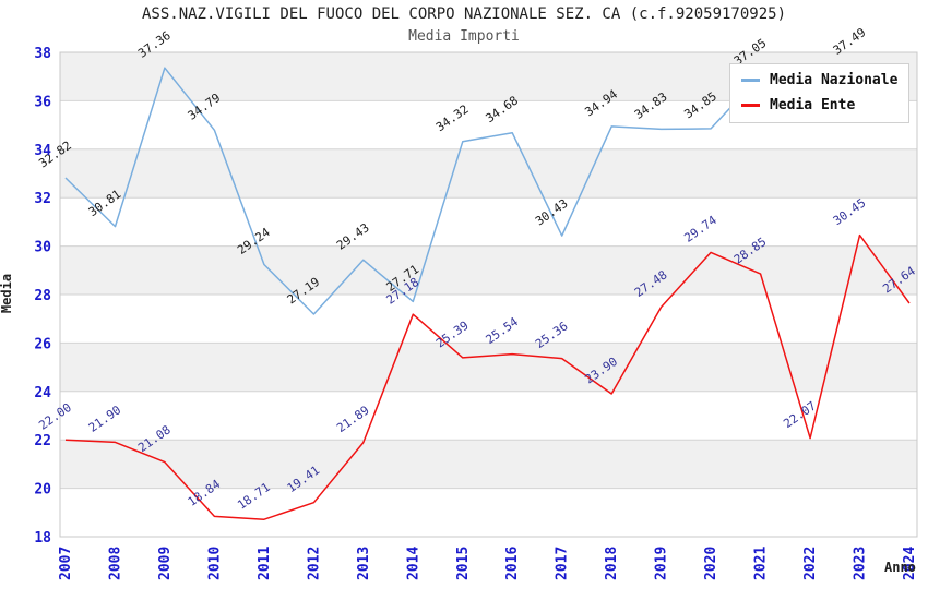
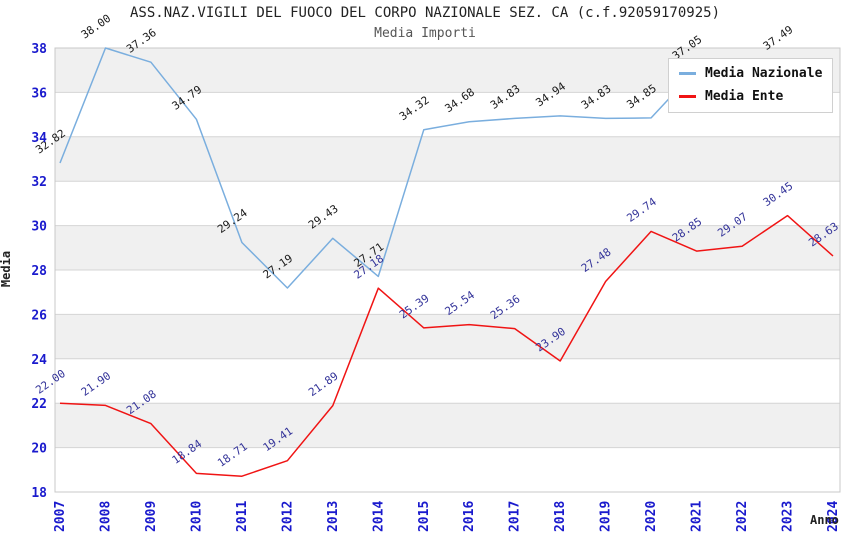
Media Nazionale/2008: 30.81 -> 38.00
Media Nazionale/2017: 30.43 -> 34.83
Media Nazionale/2022: 36.3 -> 37.0
Media Ente/2022: 22.07 -> 29.07
Media Ente/2024: 27.64 -> 28.63
